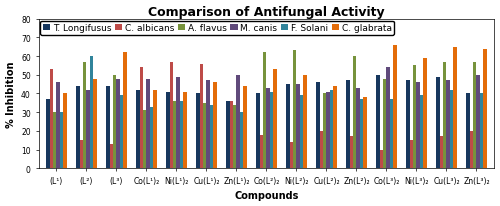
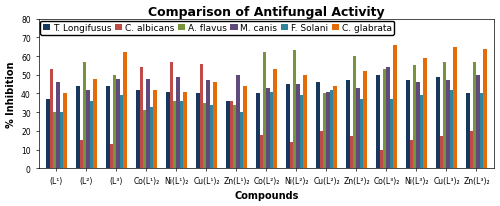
F. Solani/(L²): 60 -> 36
C. glabrata/Zn(L²)₂: 38 -> 52
A. flavus/Co(L³)₂: 48 -> 53
